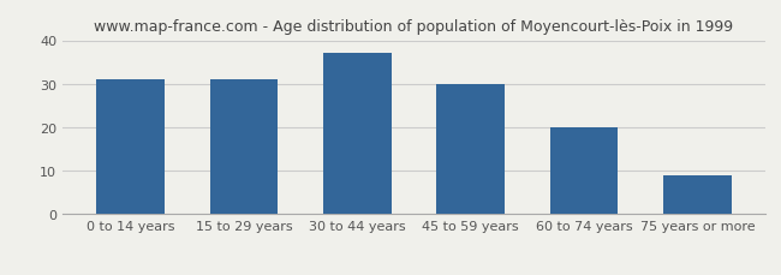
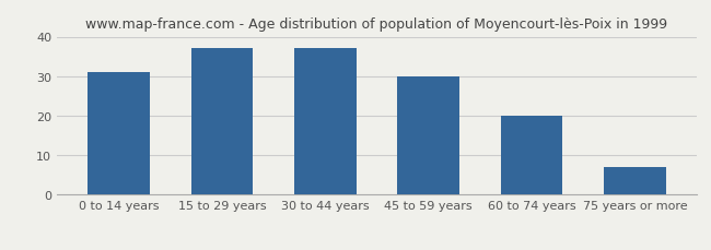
15 to 29 years: 31 -> 37
75 years or more: 9 -> 7
